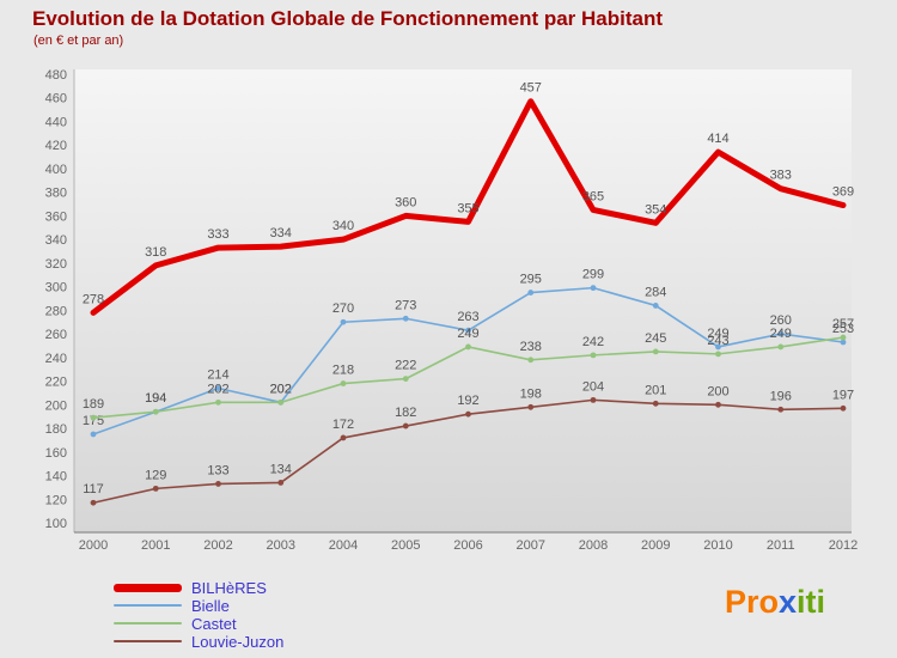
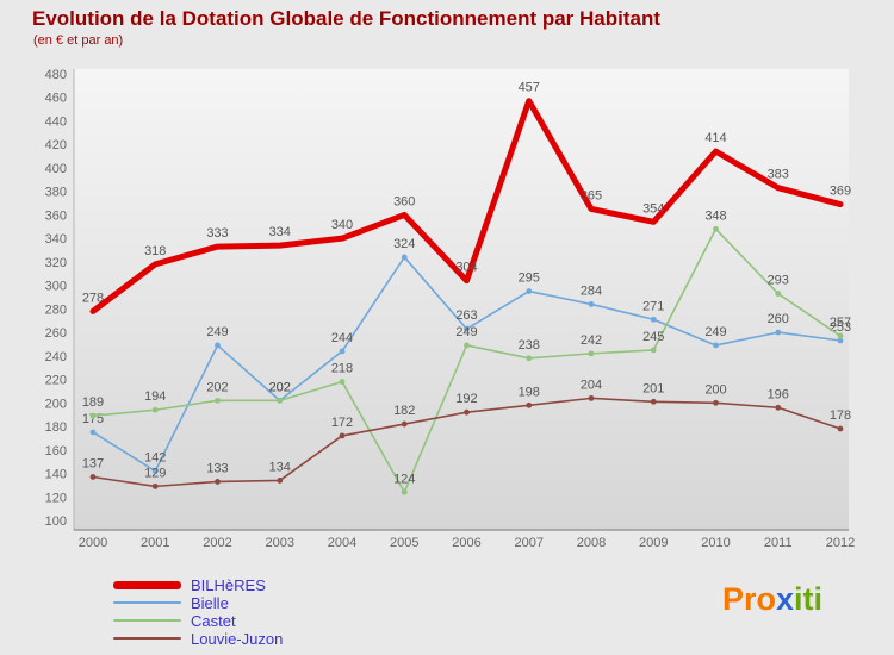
Louvie-Juzon/2000: 117 -> 137
Bielle/2001: 194 -> 142
Bielle/2002: 214 -> 249
Bielle/2004: 270 -> 244
Bielle/2005: 273 -> 324
Castet/2005: 222 -> 124
BILHèRES/2006: 355 -> 304
Bielle/2008: 299 -> 284
Bielle/2009: 284 -> 271
Castet/2010: 243 -> 348
Castet/2011: 249 -> 293
Louvie-Juzon/2012: 197 -> 178
